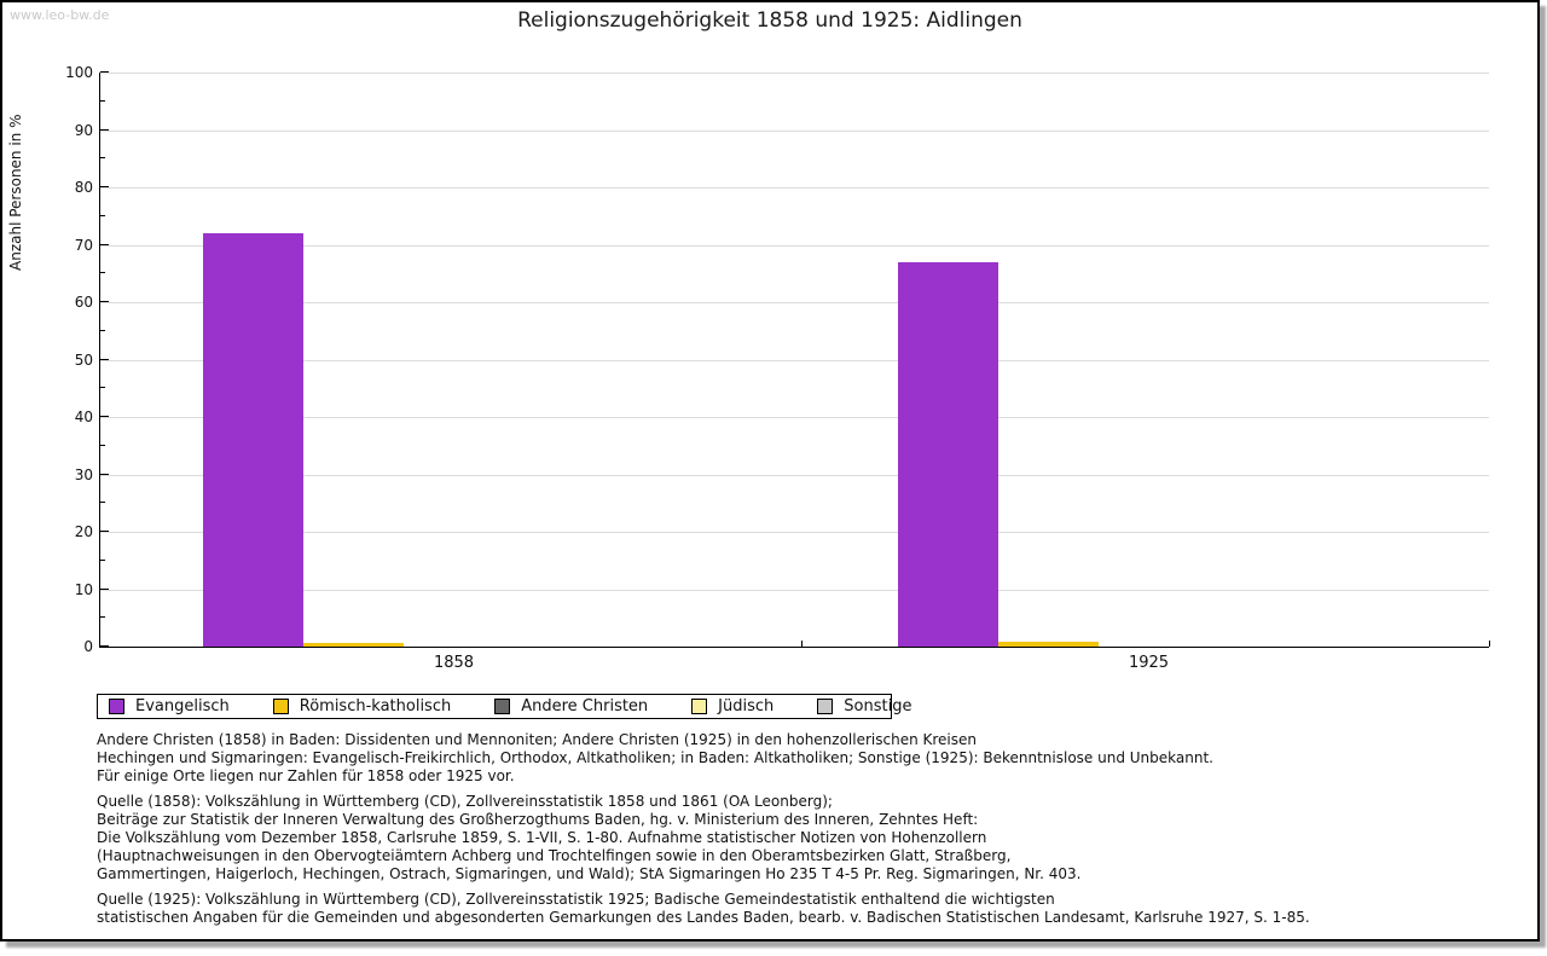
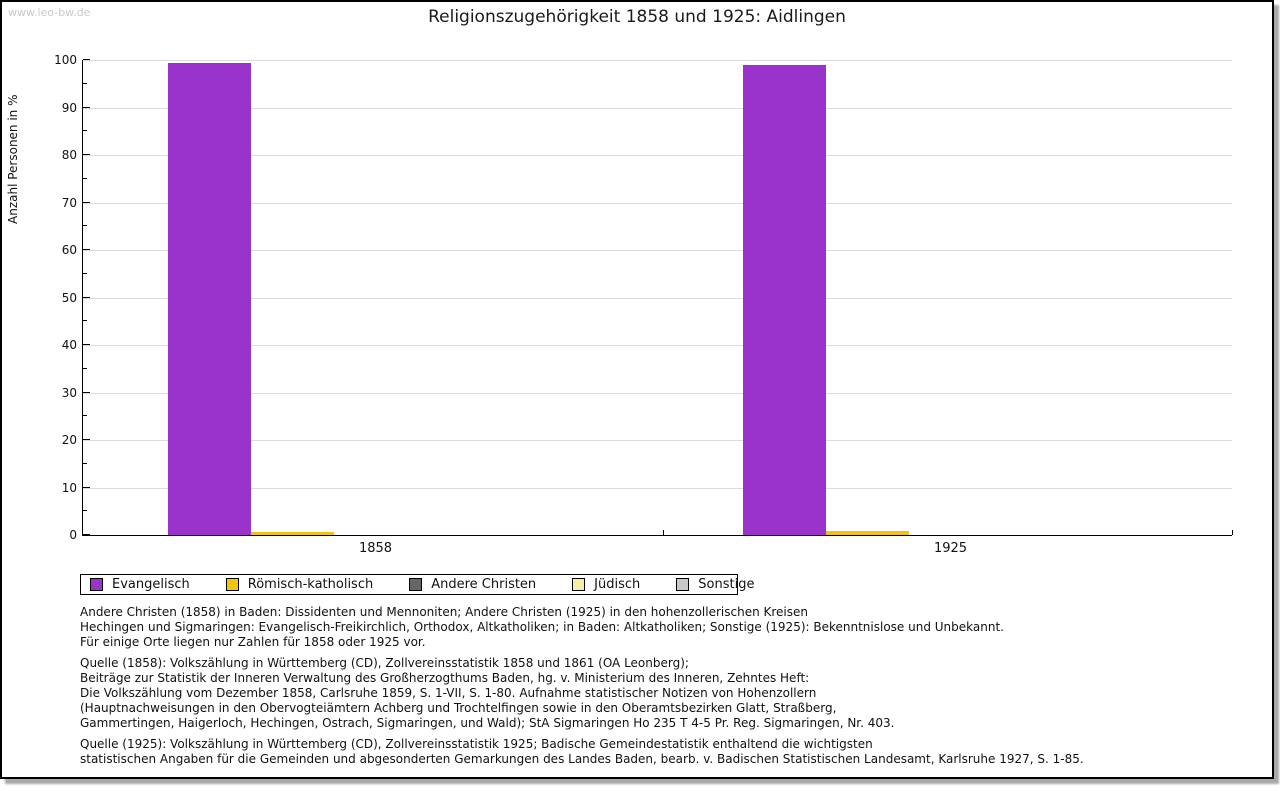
Evangelisch/1858: 72 -> 99
Evangelisch/1925: 67 -> 99
